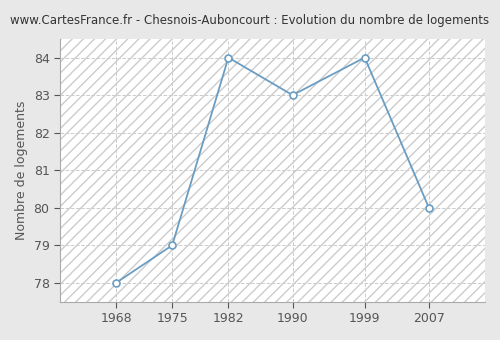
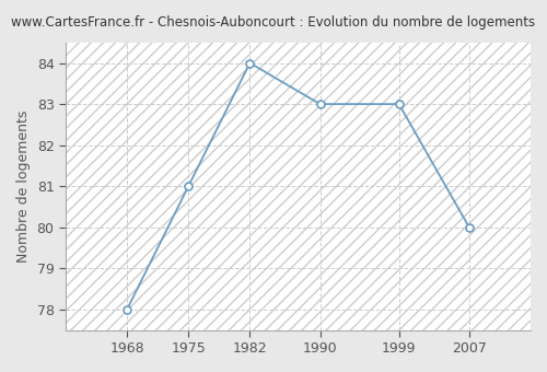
1975: 79 -> 81
1999: 84 -> 83
